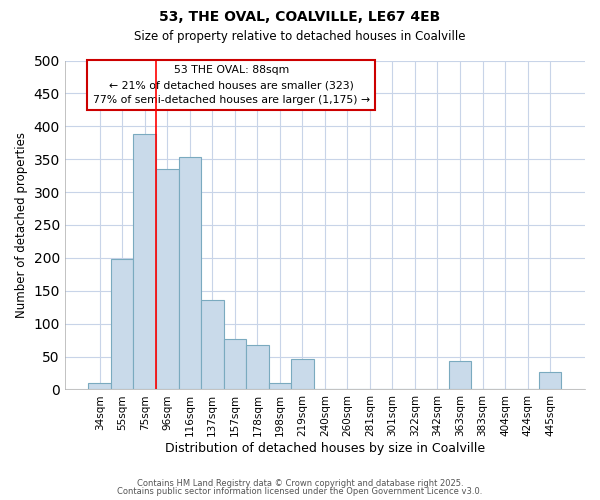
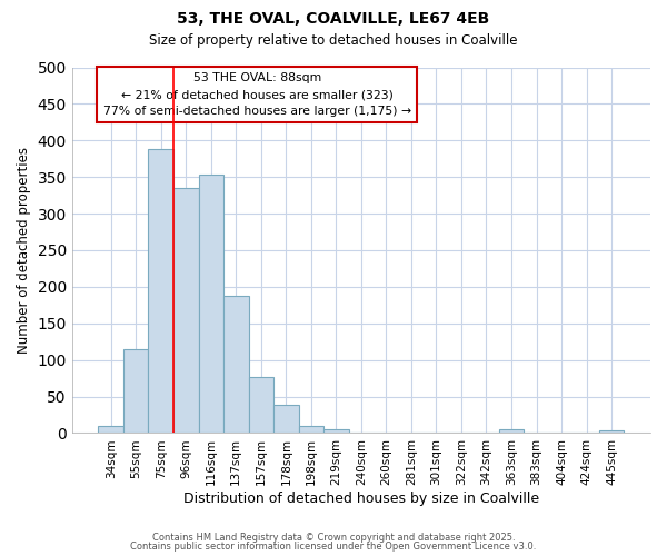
55sqm: 198 -> 115
137sqm: 136 -> 188
178sqm: 68 -> 38
219sqm: 46 -> 6
363sqm: 44 -> 5
445sqm: 26 -> 4
